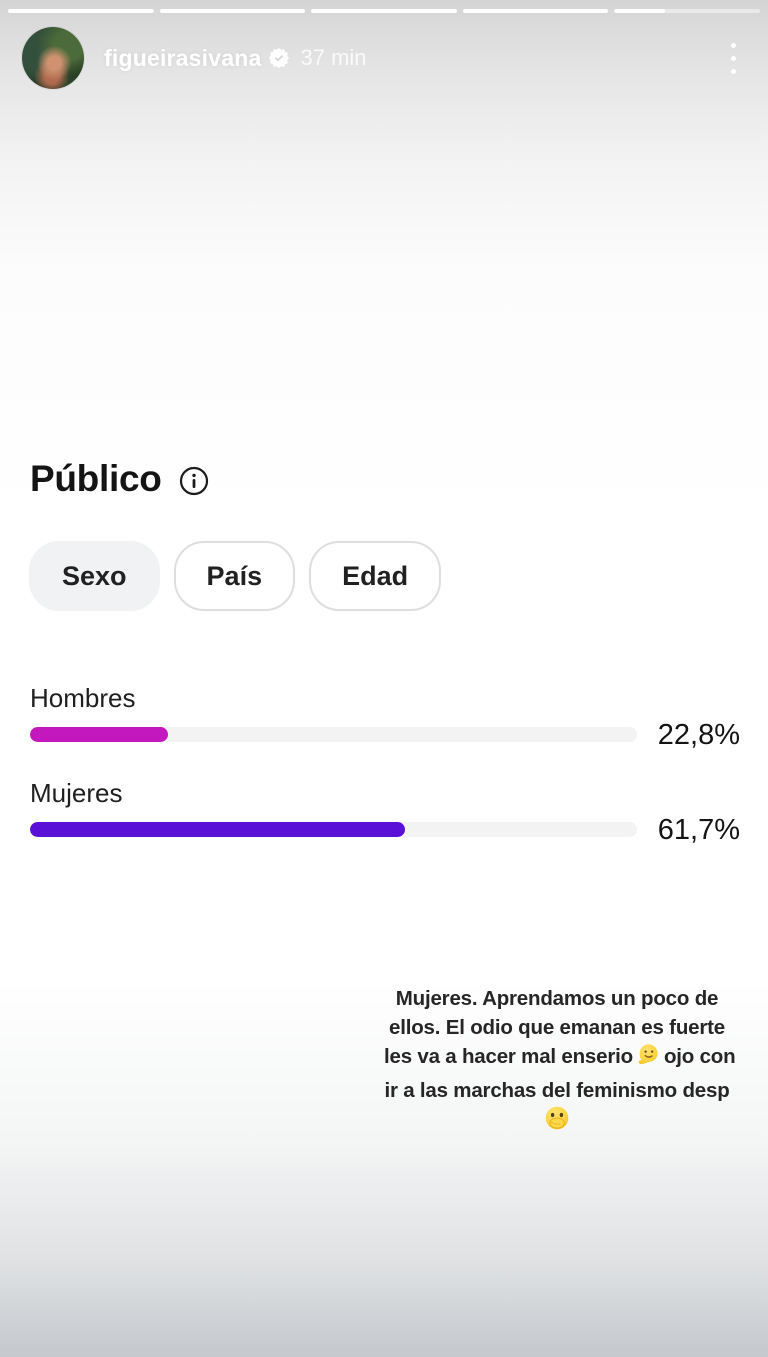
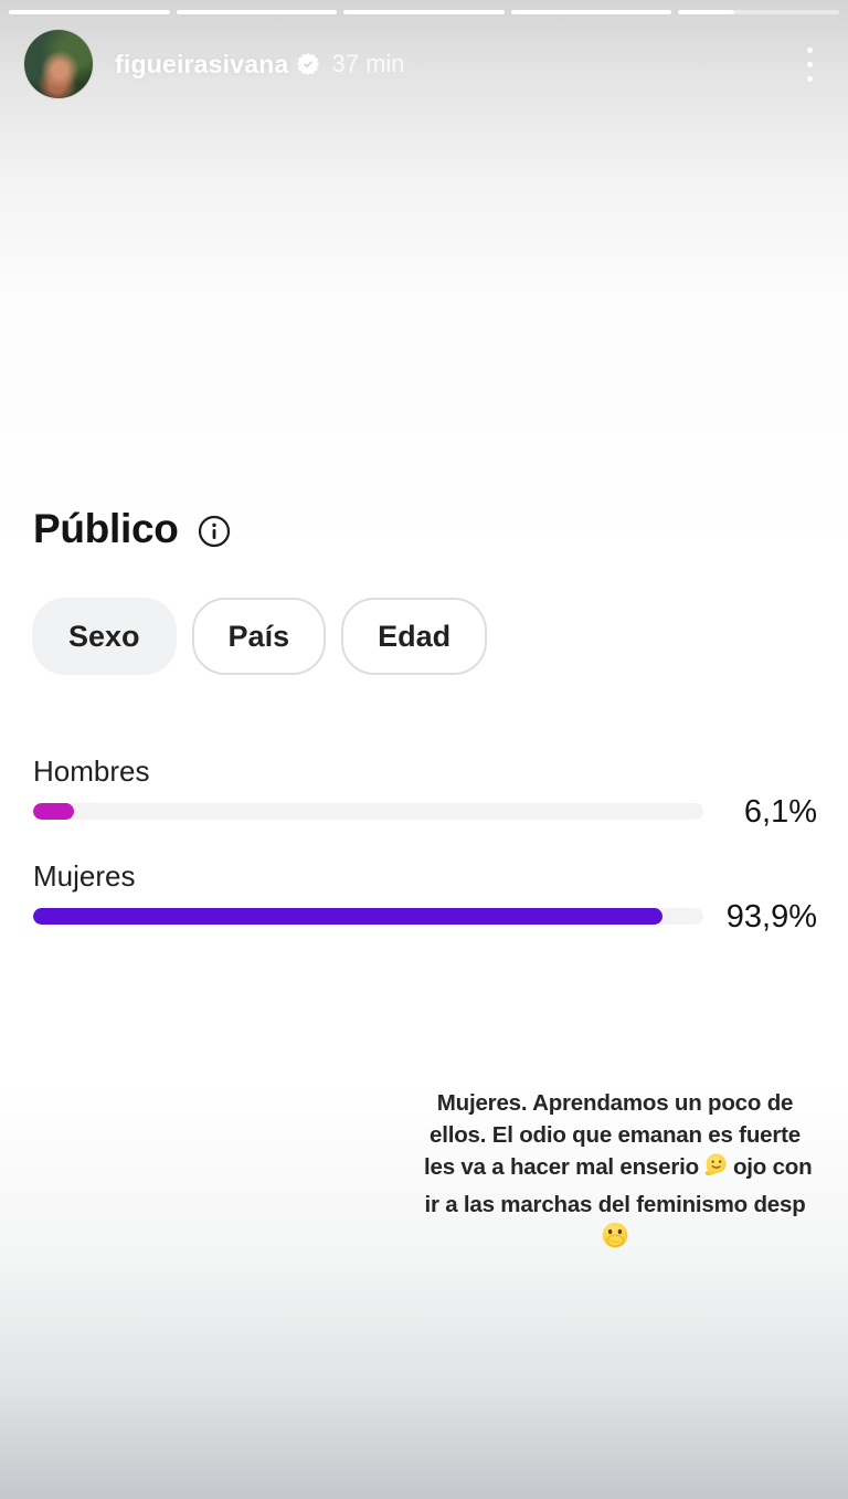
Hombres: 22,8% -> 6,1%
Mujeres: 61,7% -> 93,9%
